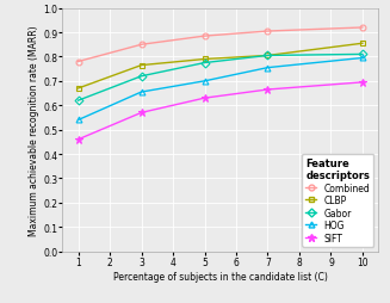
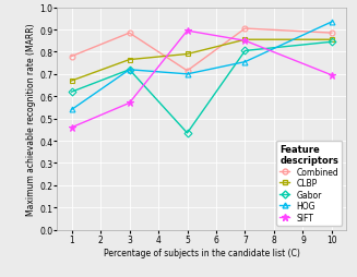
Combined/3: 0.850 -> 0.885
HOG/3: 0.655 -> 0.720
Combined/5: 0.885 -> 0.715
Gabor/5: 0.775 -> 0.435
SIFT/5: 0.630 -> 0.895
CLBP/7: 0.805 -> 0.855
SIFT/7: 0.665 -> 0.850
Combined/10: 0.920 -> 0.885
Gabor/10: 0.810 -> 0.845
HOG/10: 0.795 -> 0.935
